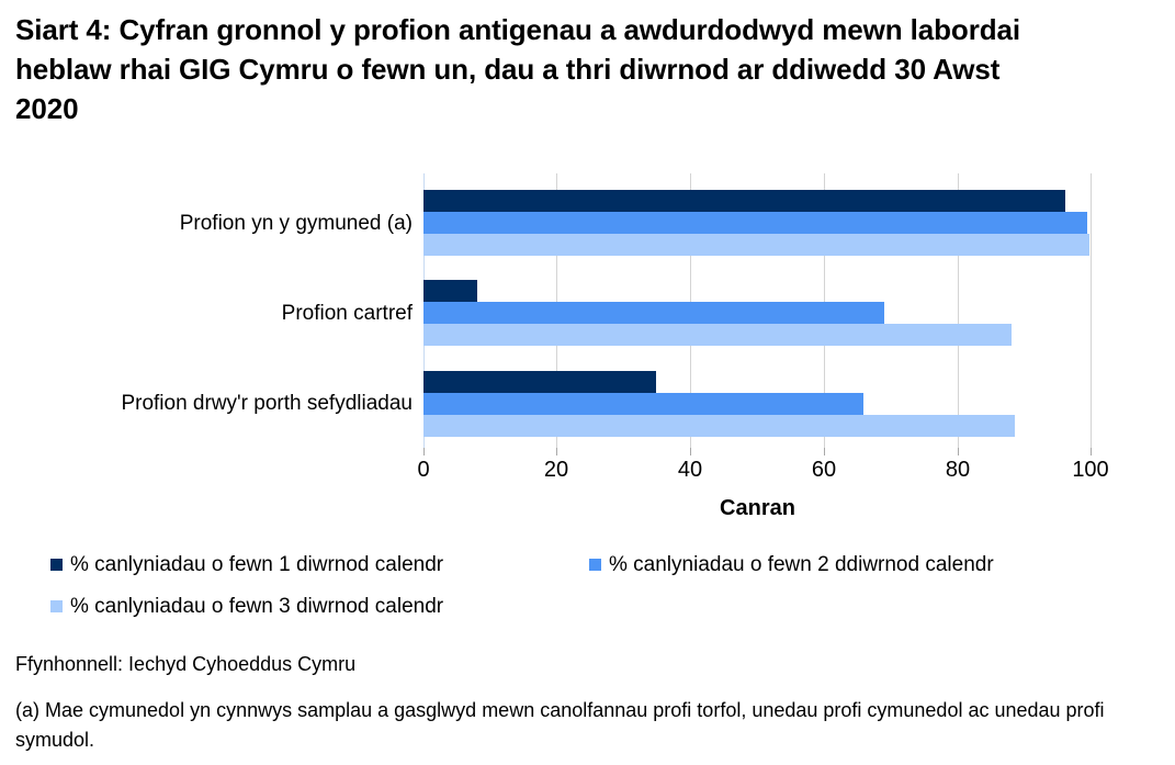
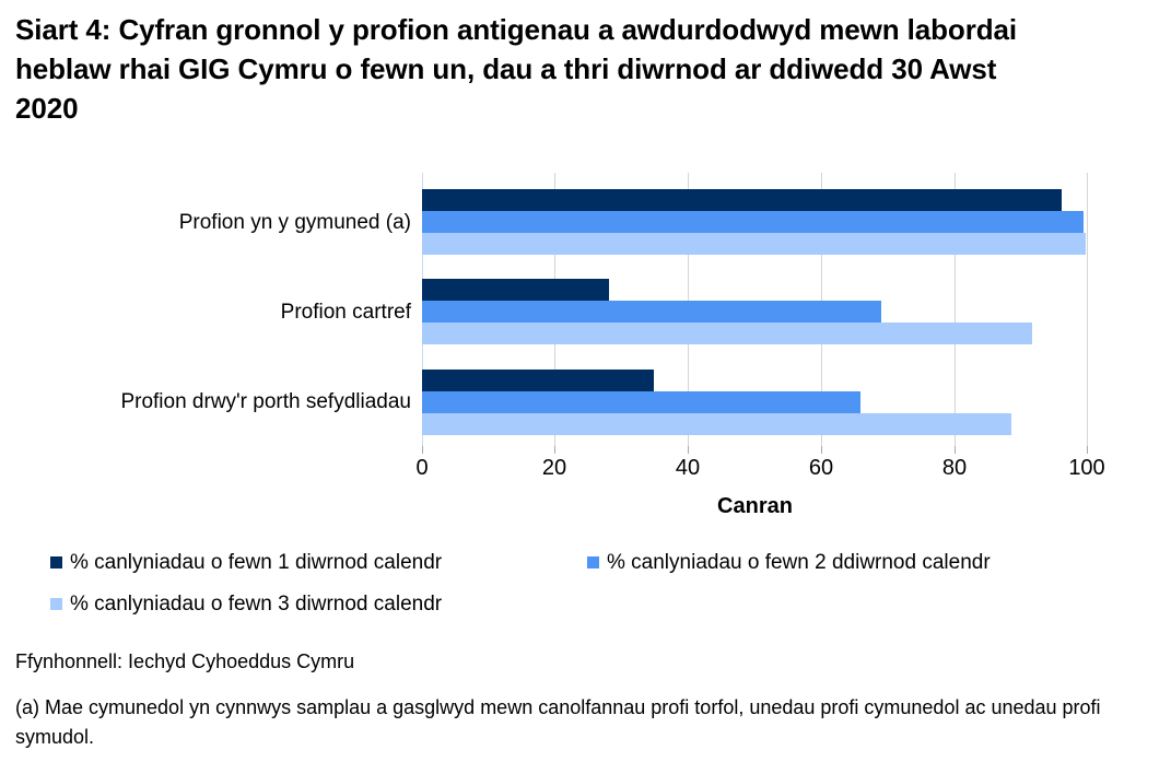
% canlyniadau o fewn 1 diwrnod calendr/Profion cartref: 8 -> 28
% canlyniadau o fewn 3 diwrnod calendr/Profion cartref: 88 -> 92
